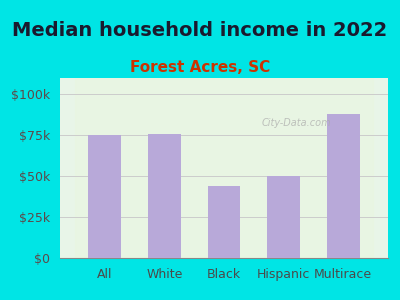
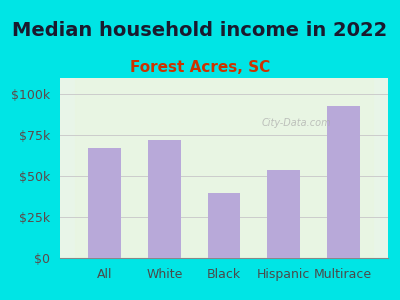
All: $75k -> $67k
White: $76k -> $72k
Black: $44k -> $40k
Hispanic: $50k -> $54k
Multirace: $88k -> $93k
